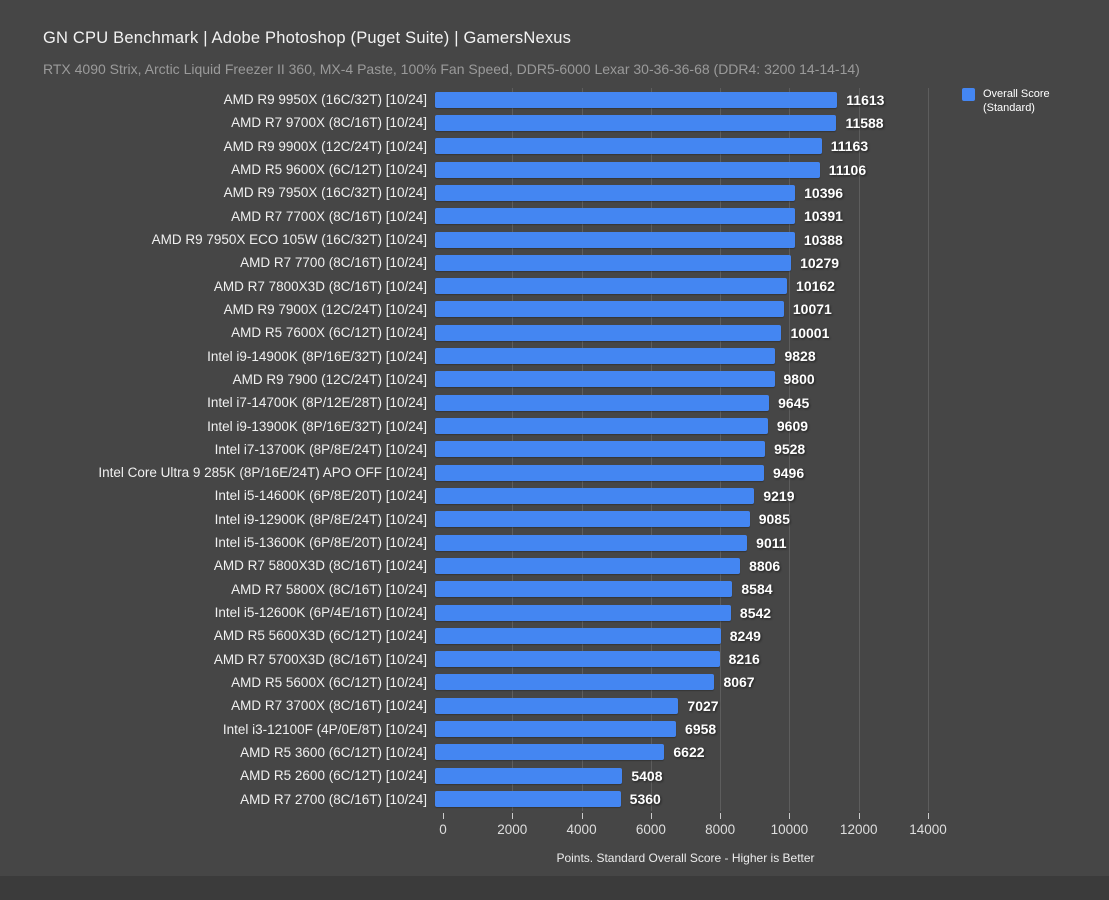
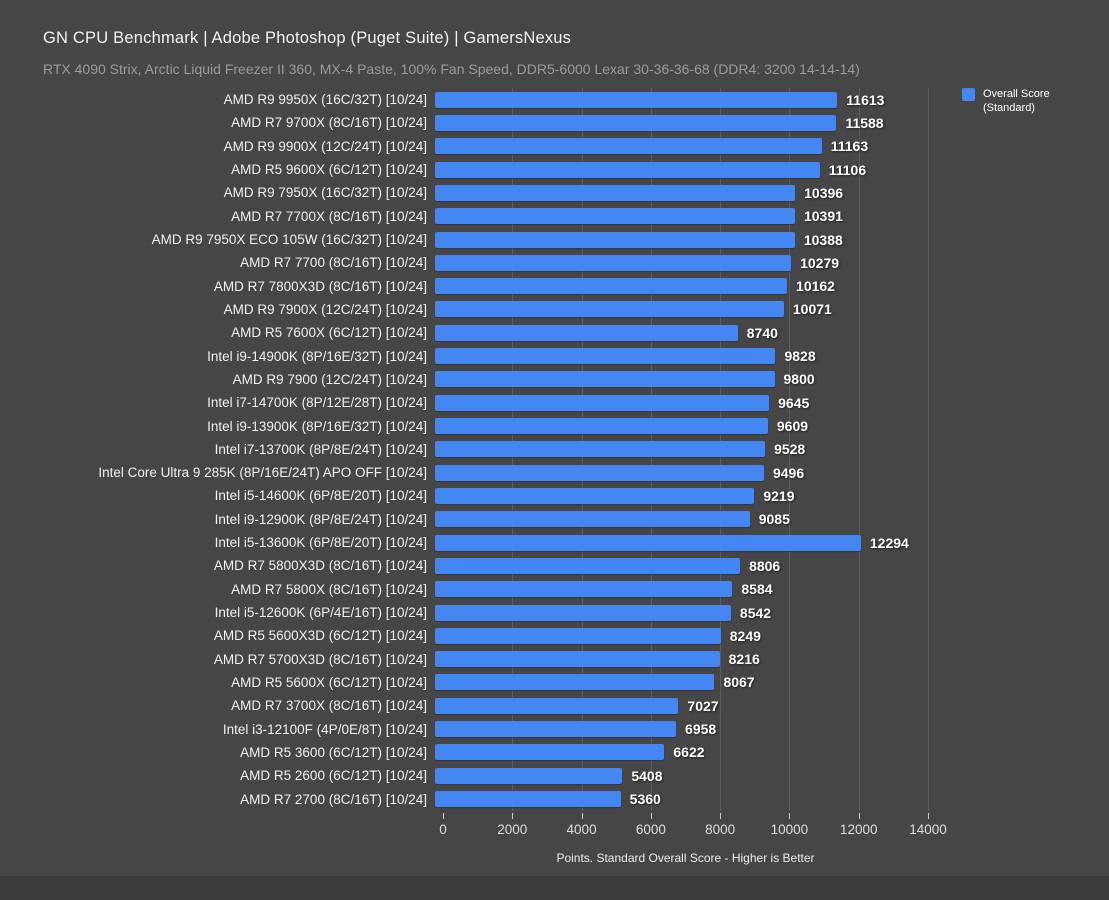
AMD R5 7600X (6C/12T) [10/24]: 10001 -> 8740
Intel i5-13600K (6P/8E/20T) [10/24]: 9011 -> 12294
